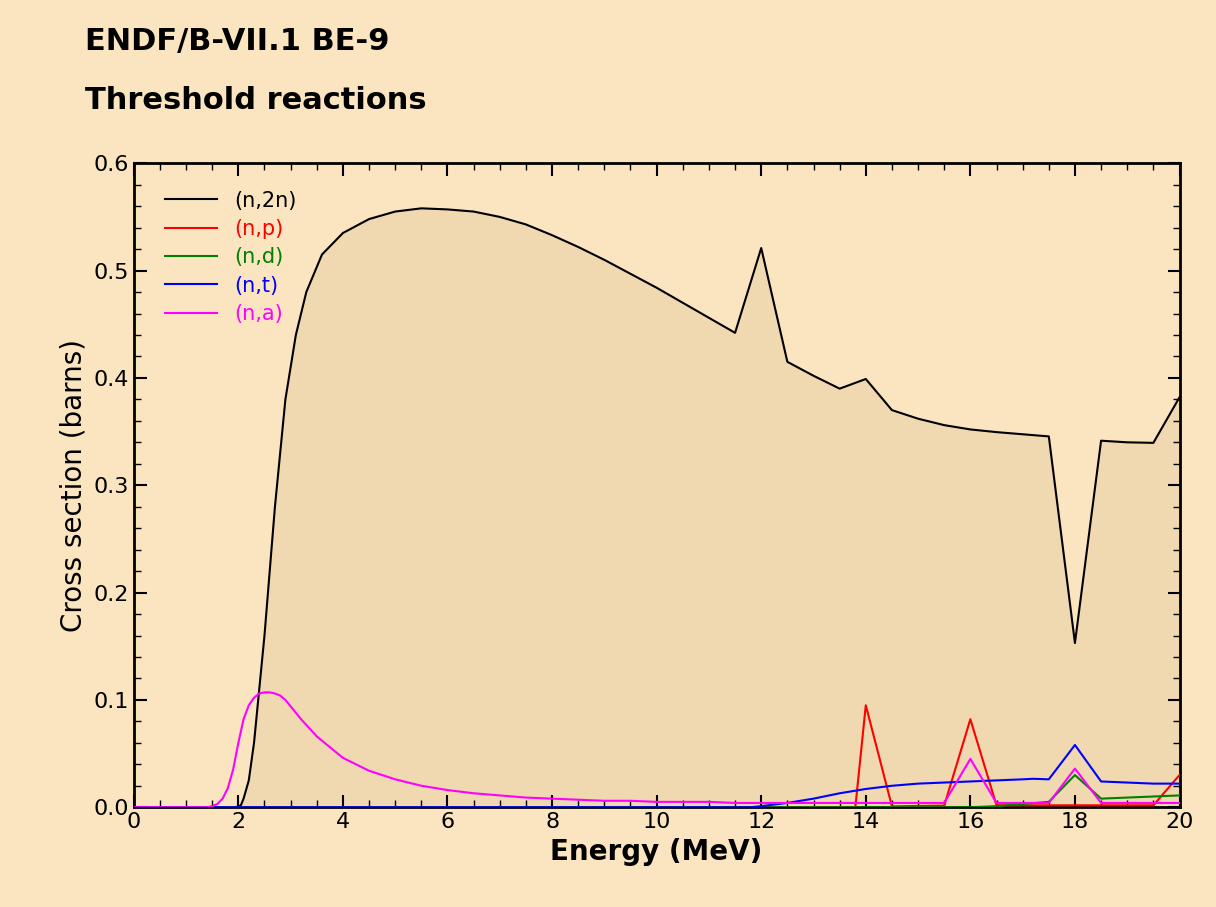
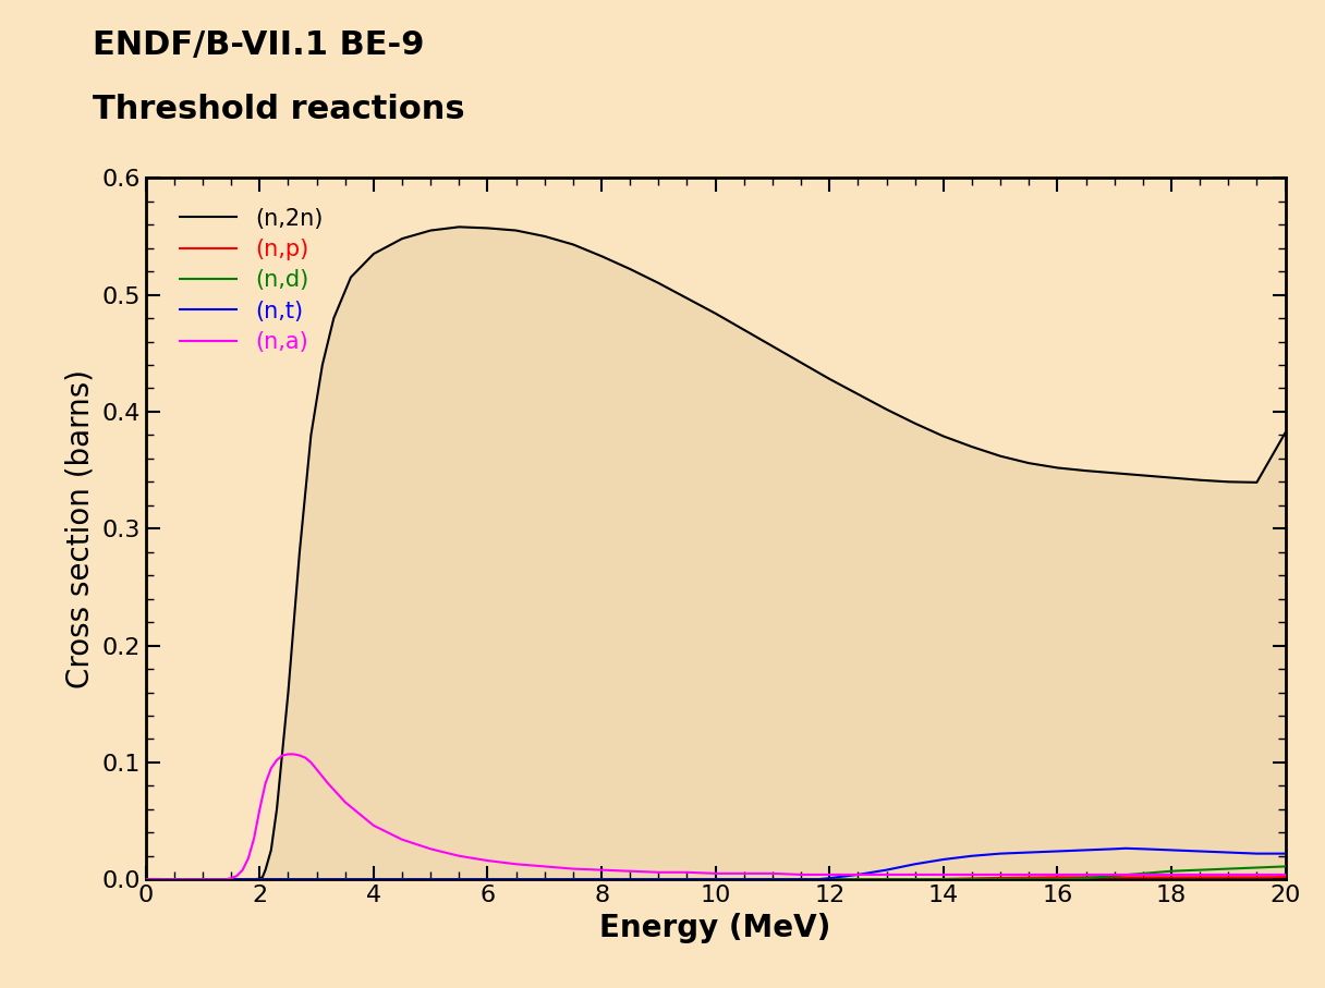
(n,2n)/12: 0.521 -> 0.428
(n,2n)/14: 0.399 -> 0.379
(n,p)/14: 0.095 -> 0.000
(n,p)/16: 0.082 -> 0.002
(n,a)/16: 0.045 -> 0.004
(n,2n)/18: 0.153 -> 0.344
(n,d)/18: 0.030 -> 0.007
(n,t)/18: 0.058 -> 0.025
(n,a)/18: 0.036 -> 0.004
(n,p)/20: 0.030 -> 0.002
